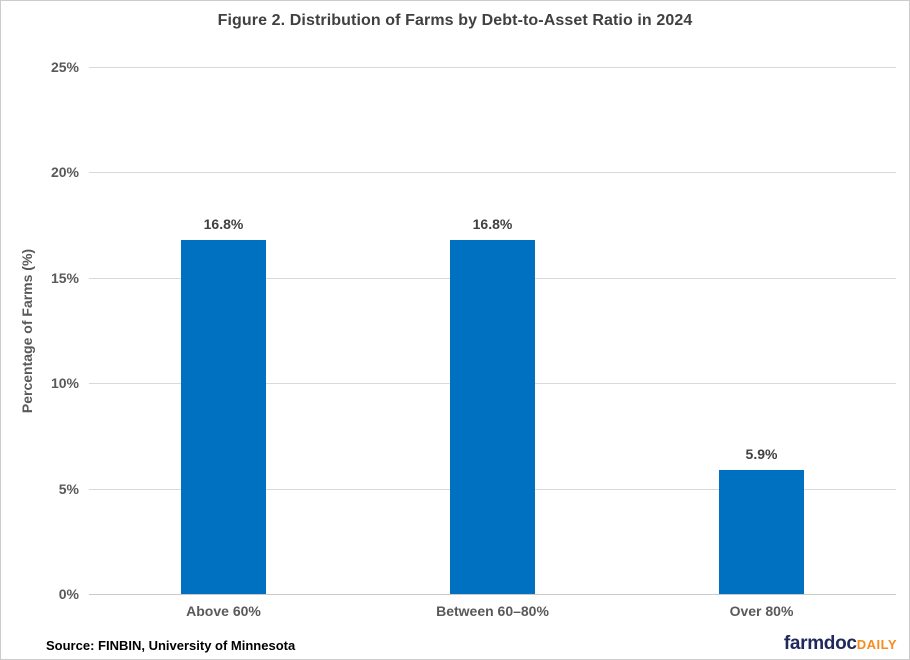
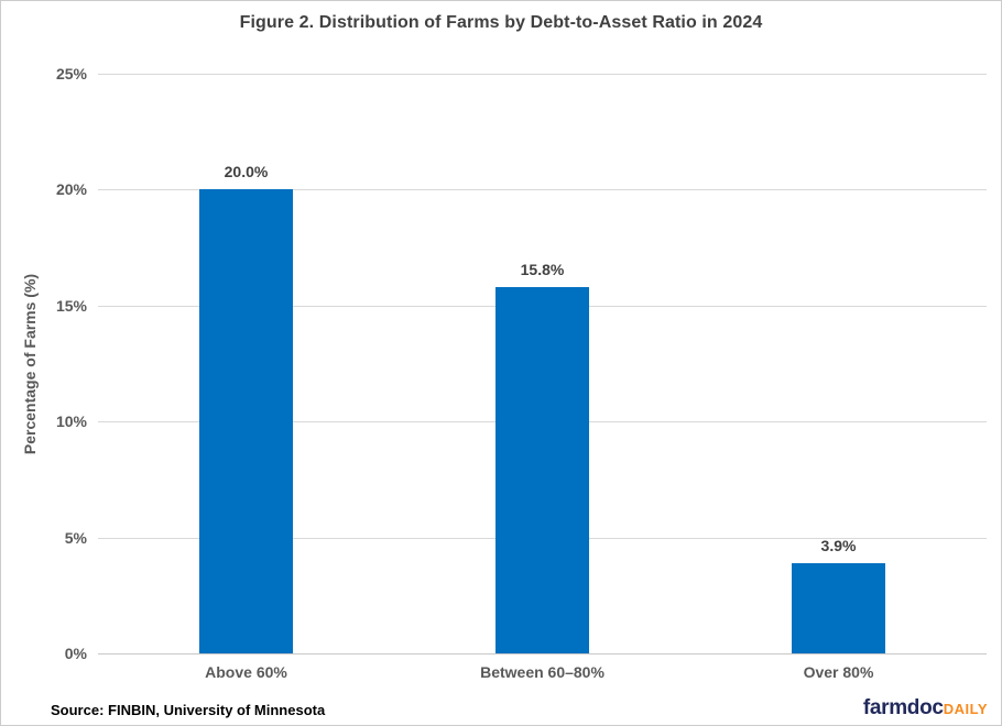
Above 60%: 16.8% -> 20.0%
Between 60–80%: 16.8% -> 15.8%
Over 80%: 5.9% -> 3.9%
